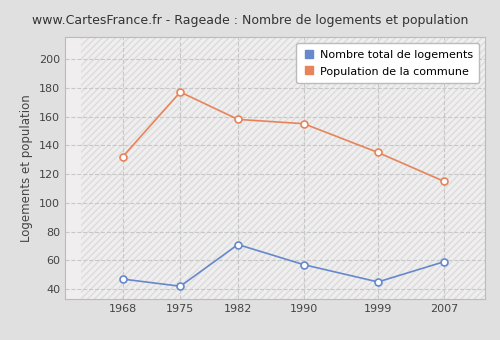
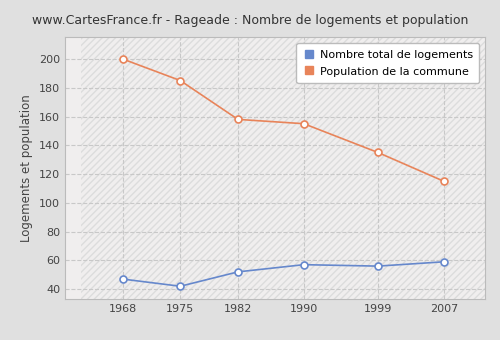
Population de la commune/1968: 132 -> 200
Population de la commune/1975: 177 -> 185
Nombre total de logements/1982: 71 -> 52
Nombre total de logements/1999: 45 -> 56
